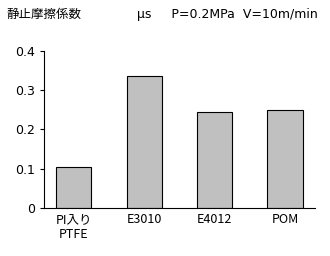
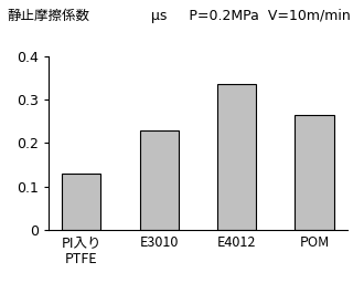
PI入り PTFE: 0.105 -> 0.130
E3010: 0.335 -> 0.230
E4012: 0.245 -> 0.335
POM: 0.250 -> 0.265
